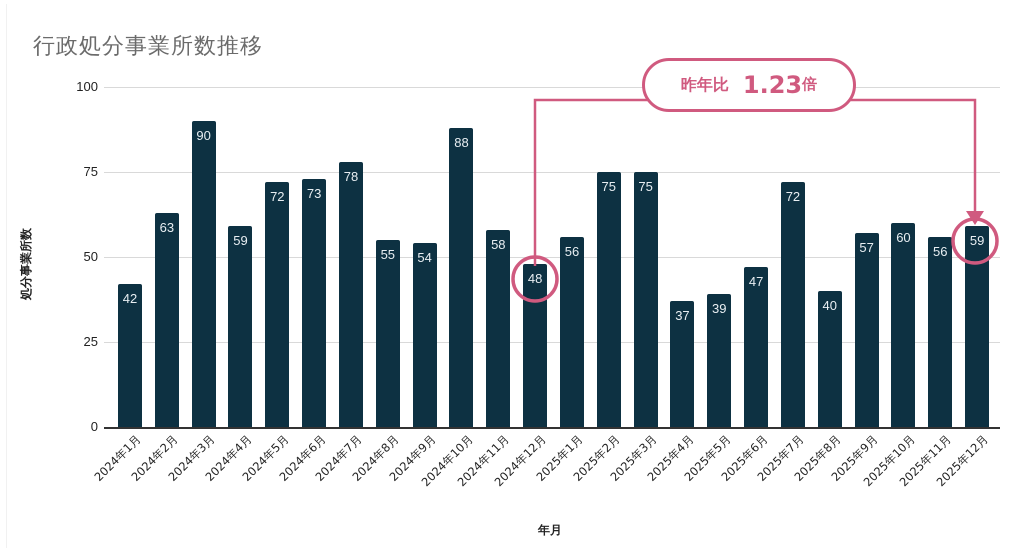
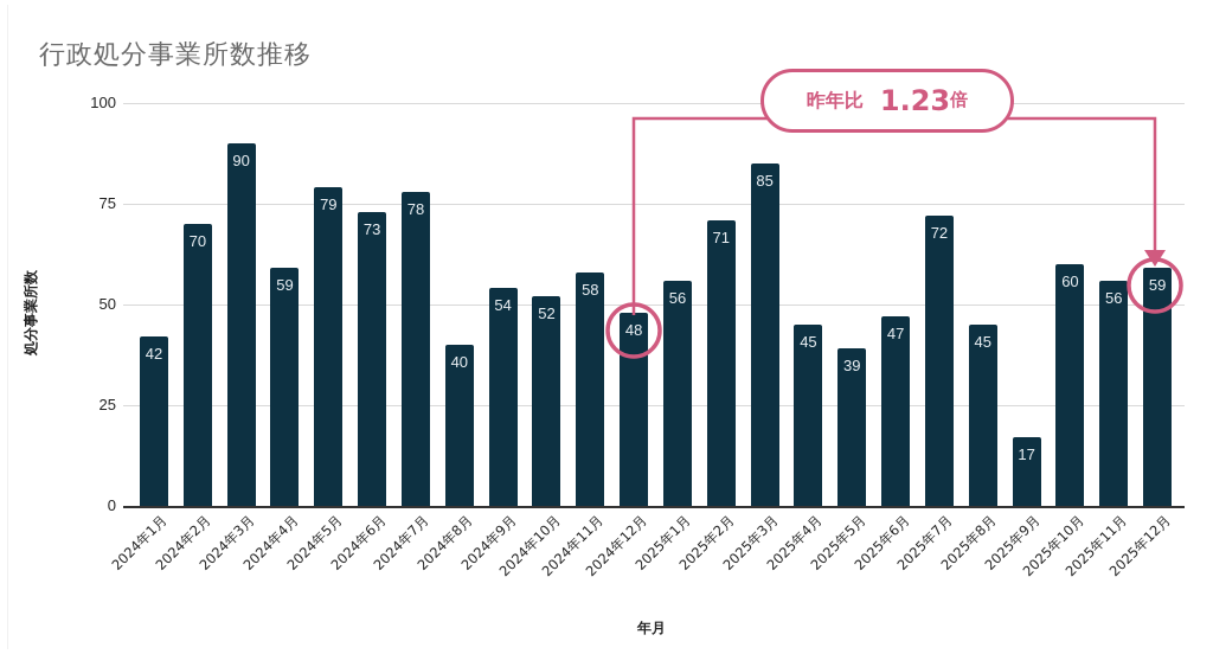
2024年2月: 63 -> 70
2024年5月: 72 -> 79
2024年8月: 55 -> 40
2024年10月: 88 -> 52
2025年2月: 75 -> 71
2025年3月: 75 -> 85
2025年4月: 37 -> 45
2025年8月: 40 -> 45
2025年9月: 57 -> 17
